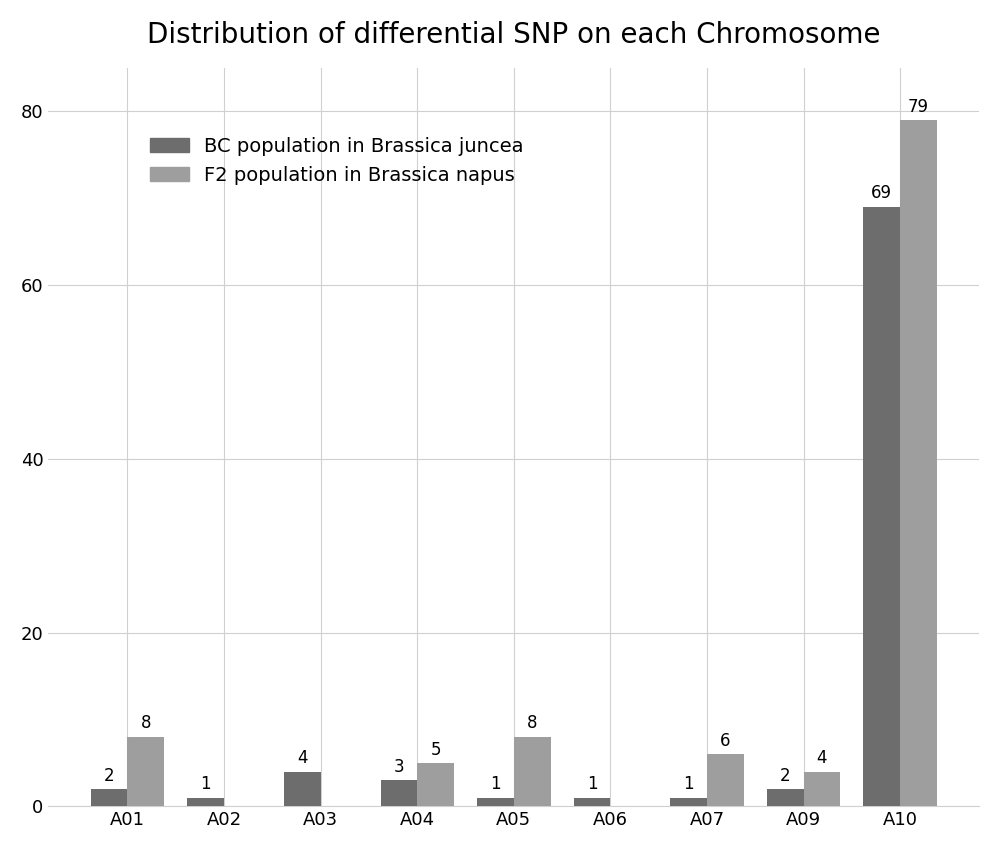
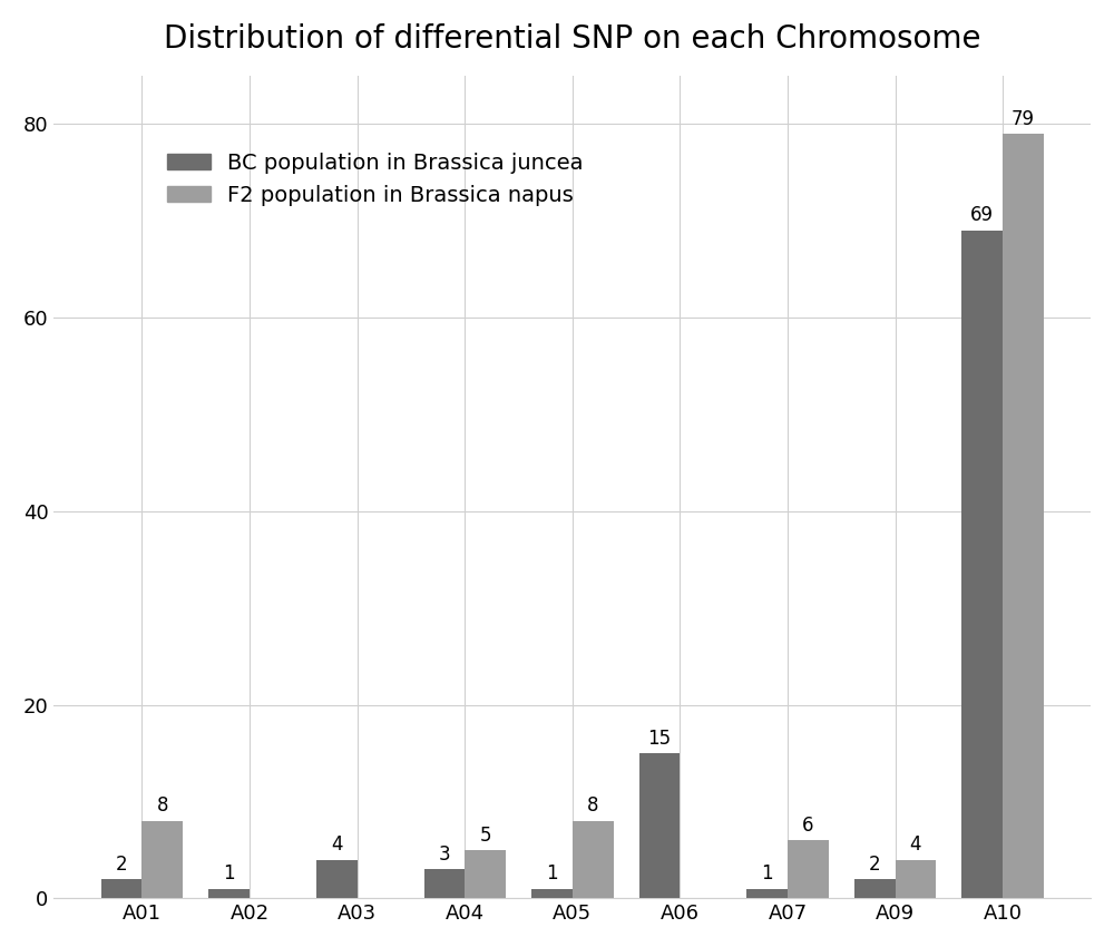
BC population in Brassica juncea/A06: 1 -> 15
